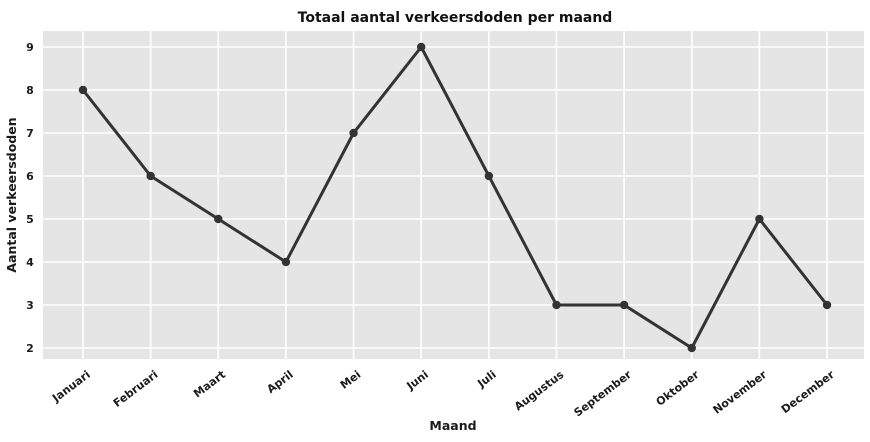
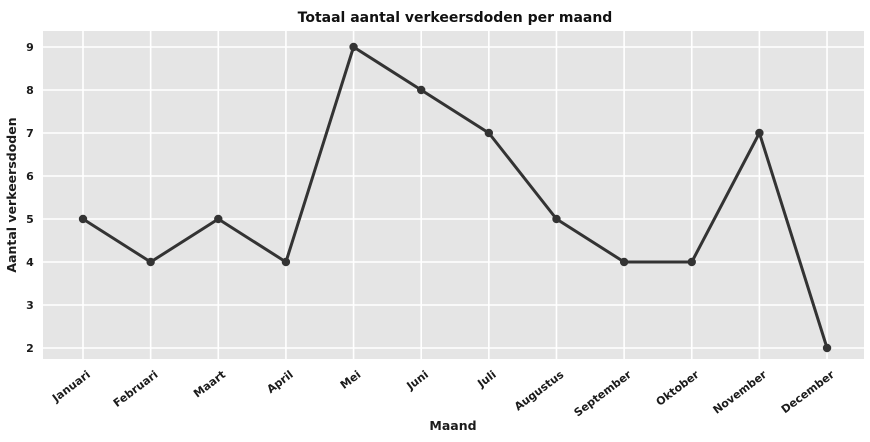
Januari: 8 -> 5
Februari: 6 -> 4
Mei: 7 -> 9
Juni: 9 -> 8
Juli: 6 -> 7
Augustus: 3 -> 5
September: 3 -> 4
Oktober: 2 -> 4
November: 5 -> 7
December: 3 -> 2
